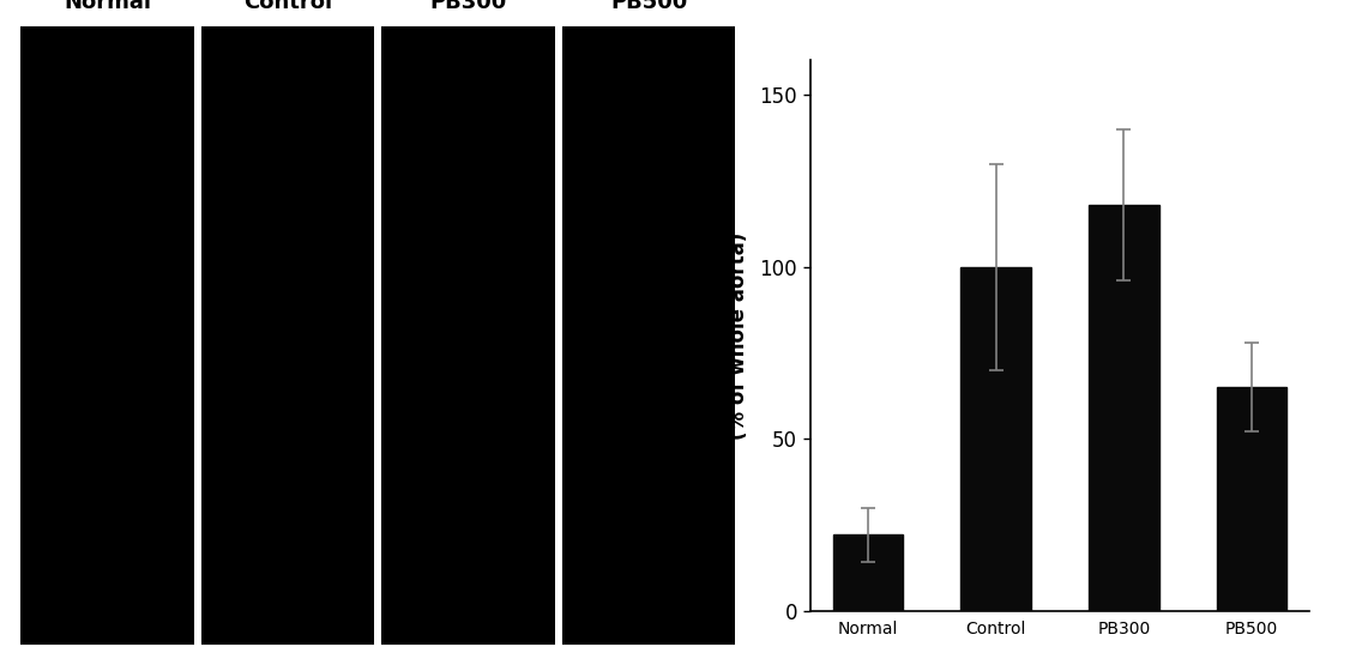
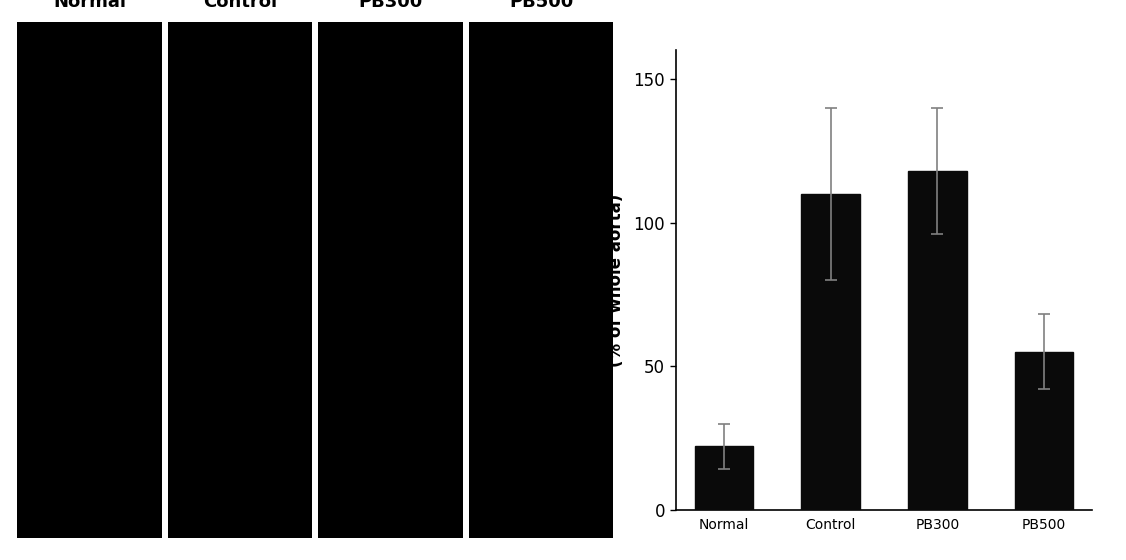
Control: 100 -> 110
PB500: 65 -> 55
